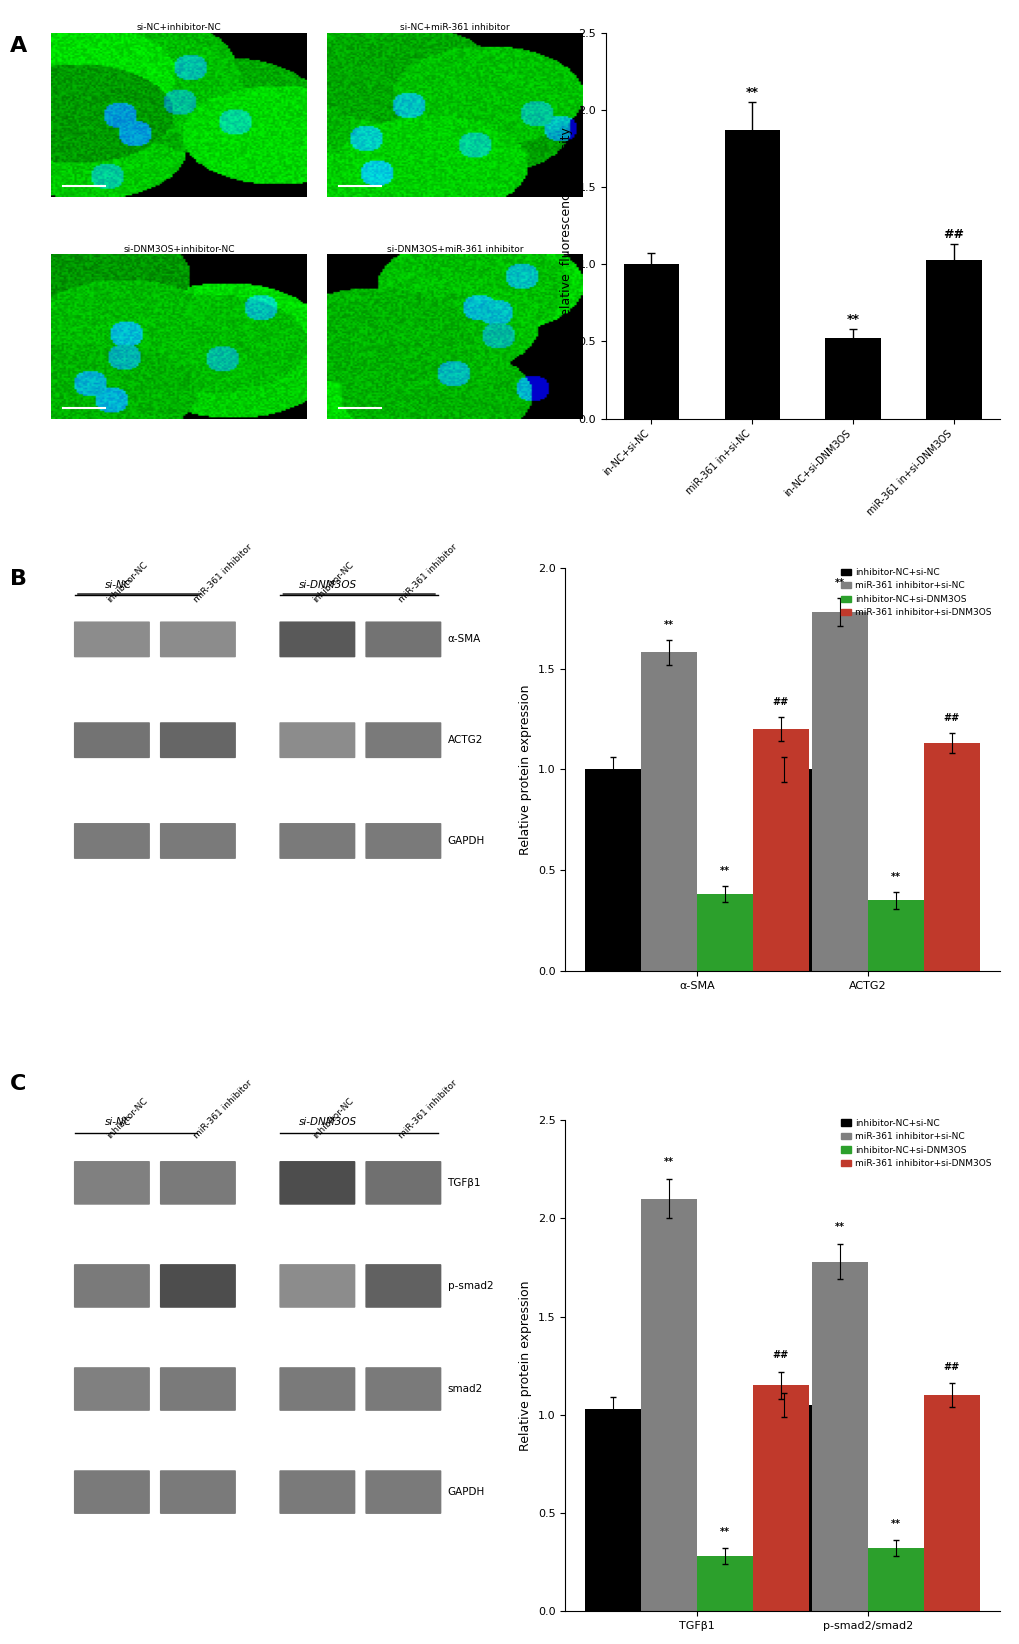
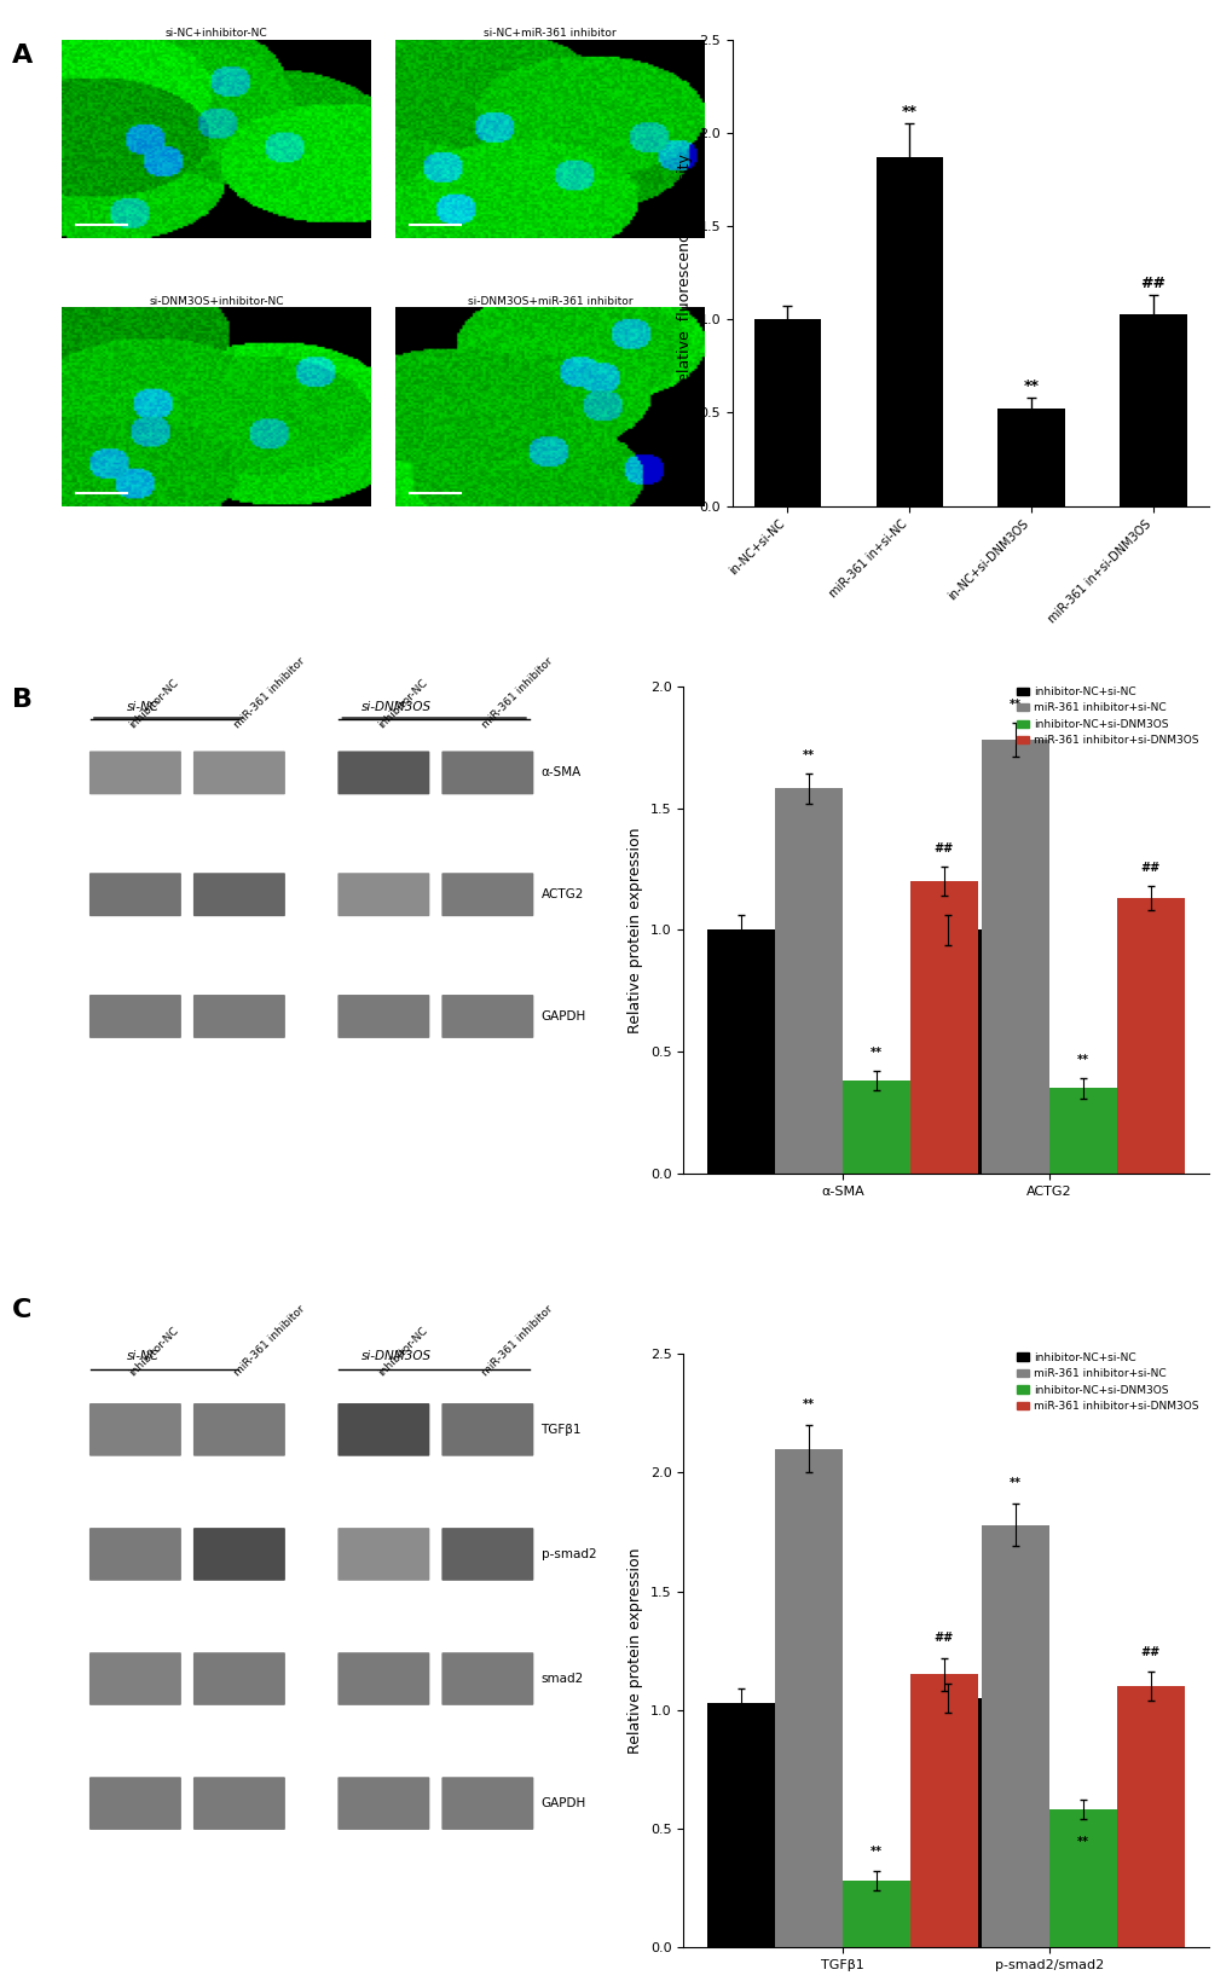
inhibitor-NC+si-DNM3OS/p-smad2/smad2: 0.32 -> 0.58
